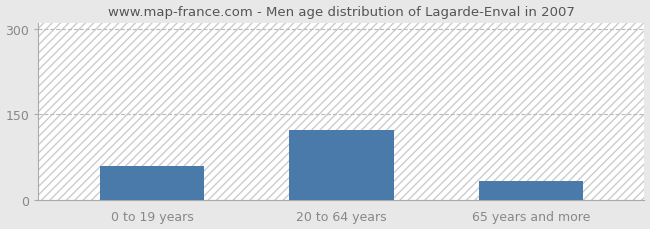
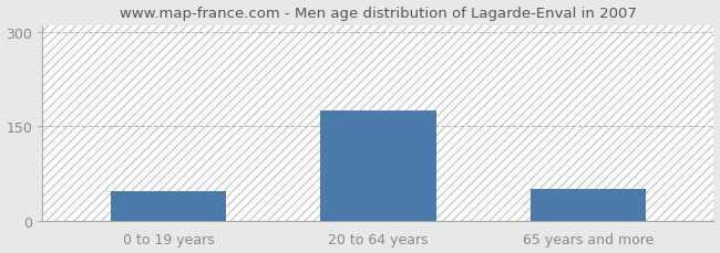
0 to 19 years: 60 -> 47
20 to 64 years: 122 -> 175
65 years and more: 34 -> 50
